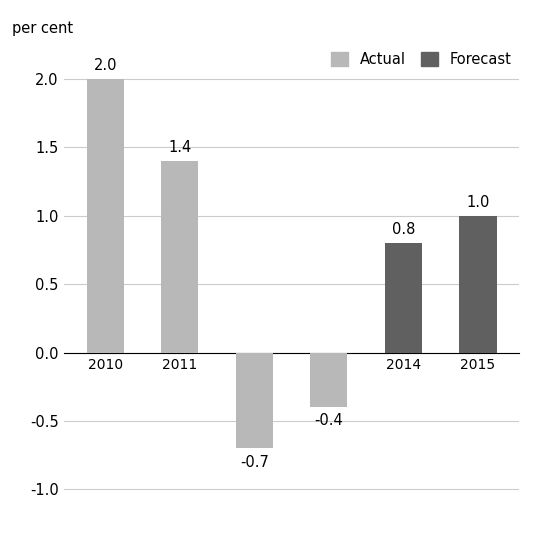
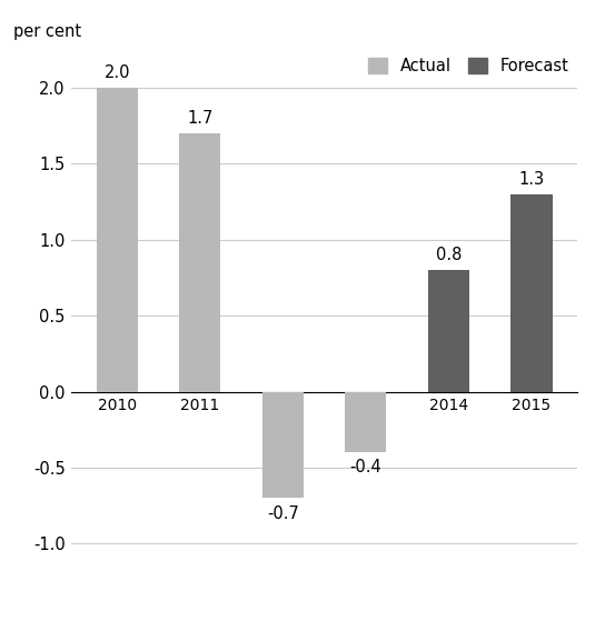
2011: 1.4 -> 1.7
2015: 1.0 -> 1.3
